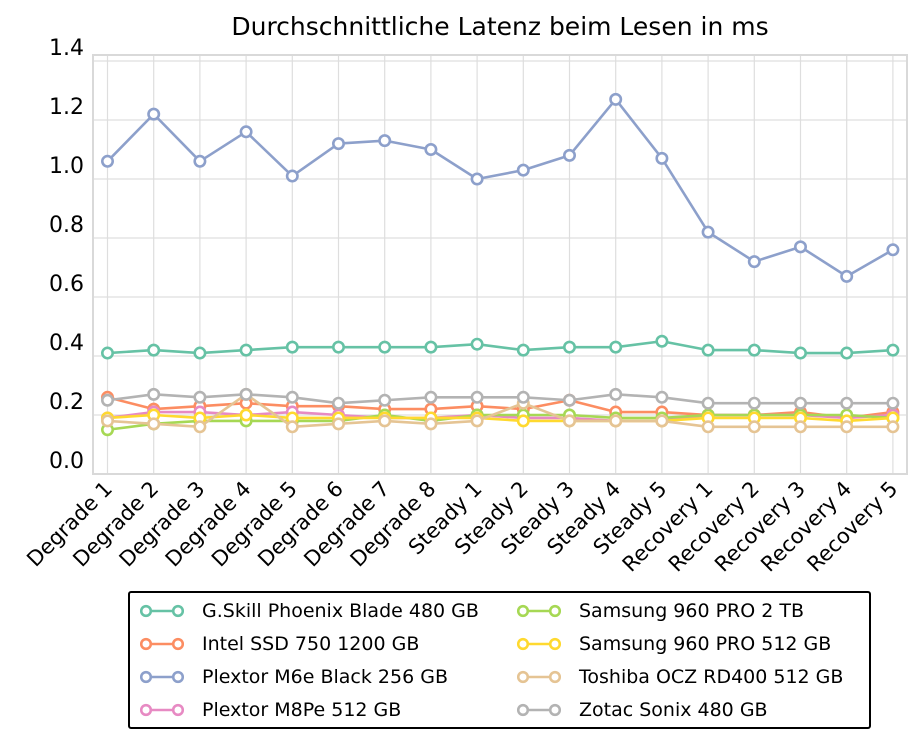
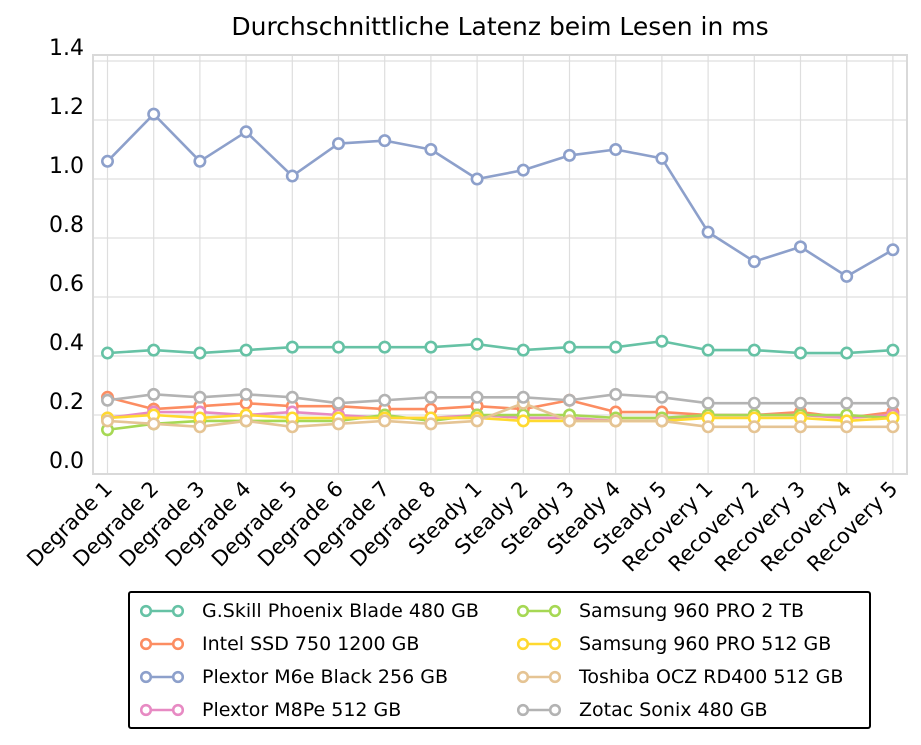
Toshiba OCZ RD400 512 GB/Degrade 4: 0.27 -> 0.18
Plextor M6e Black 256 GB/Steady 4: 1.27 -> 1.10
